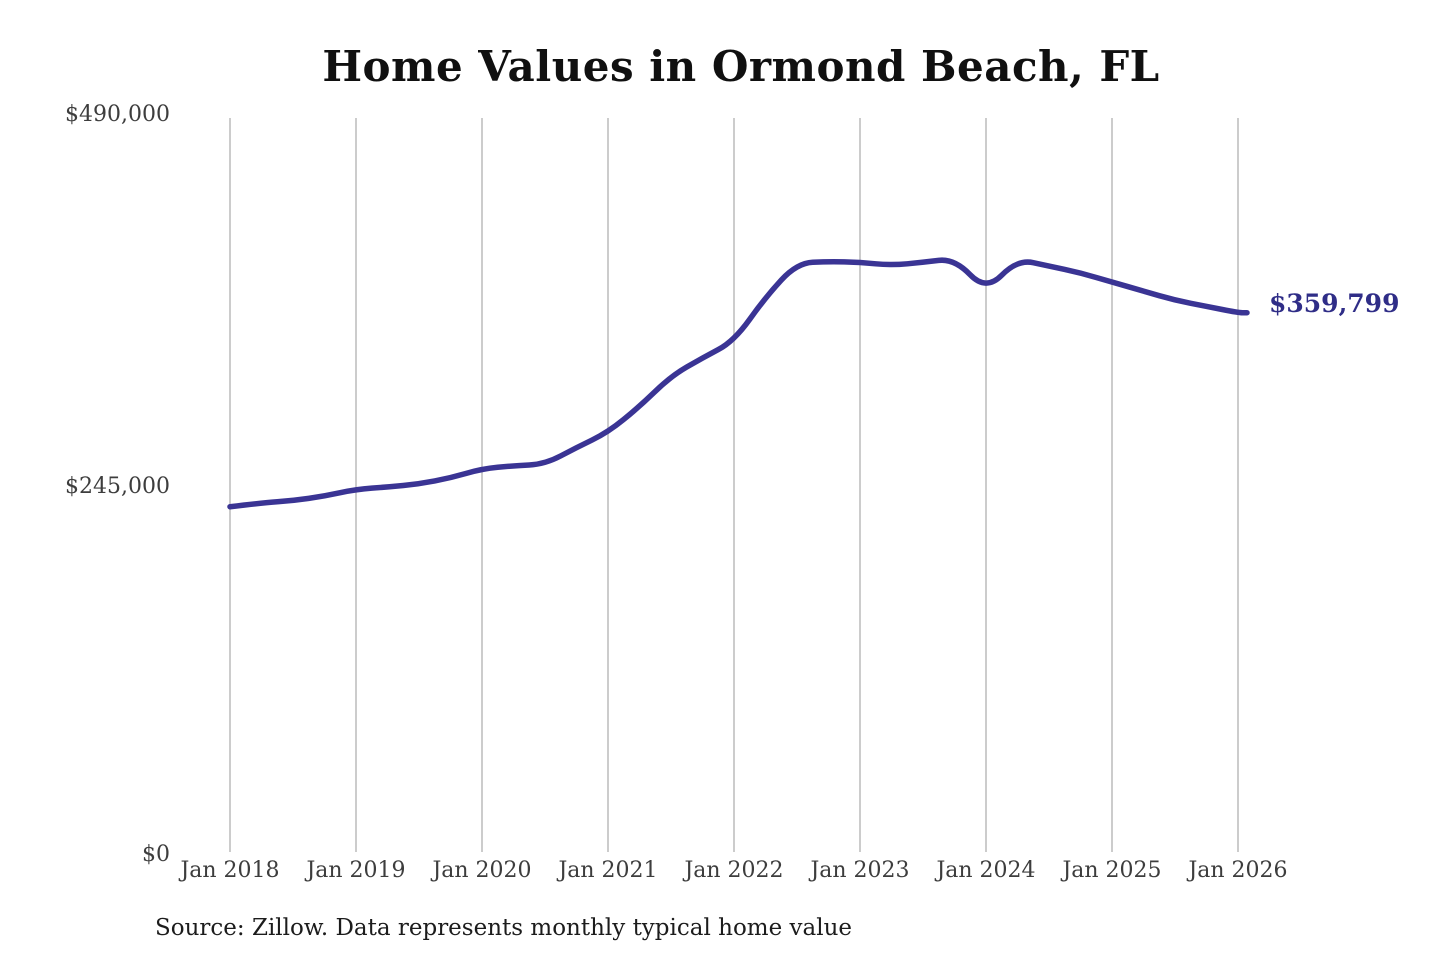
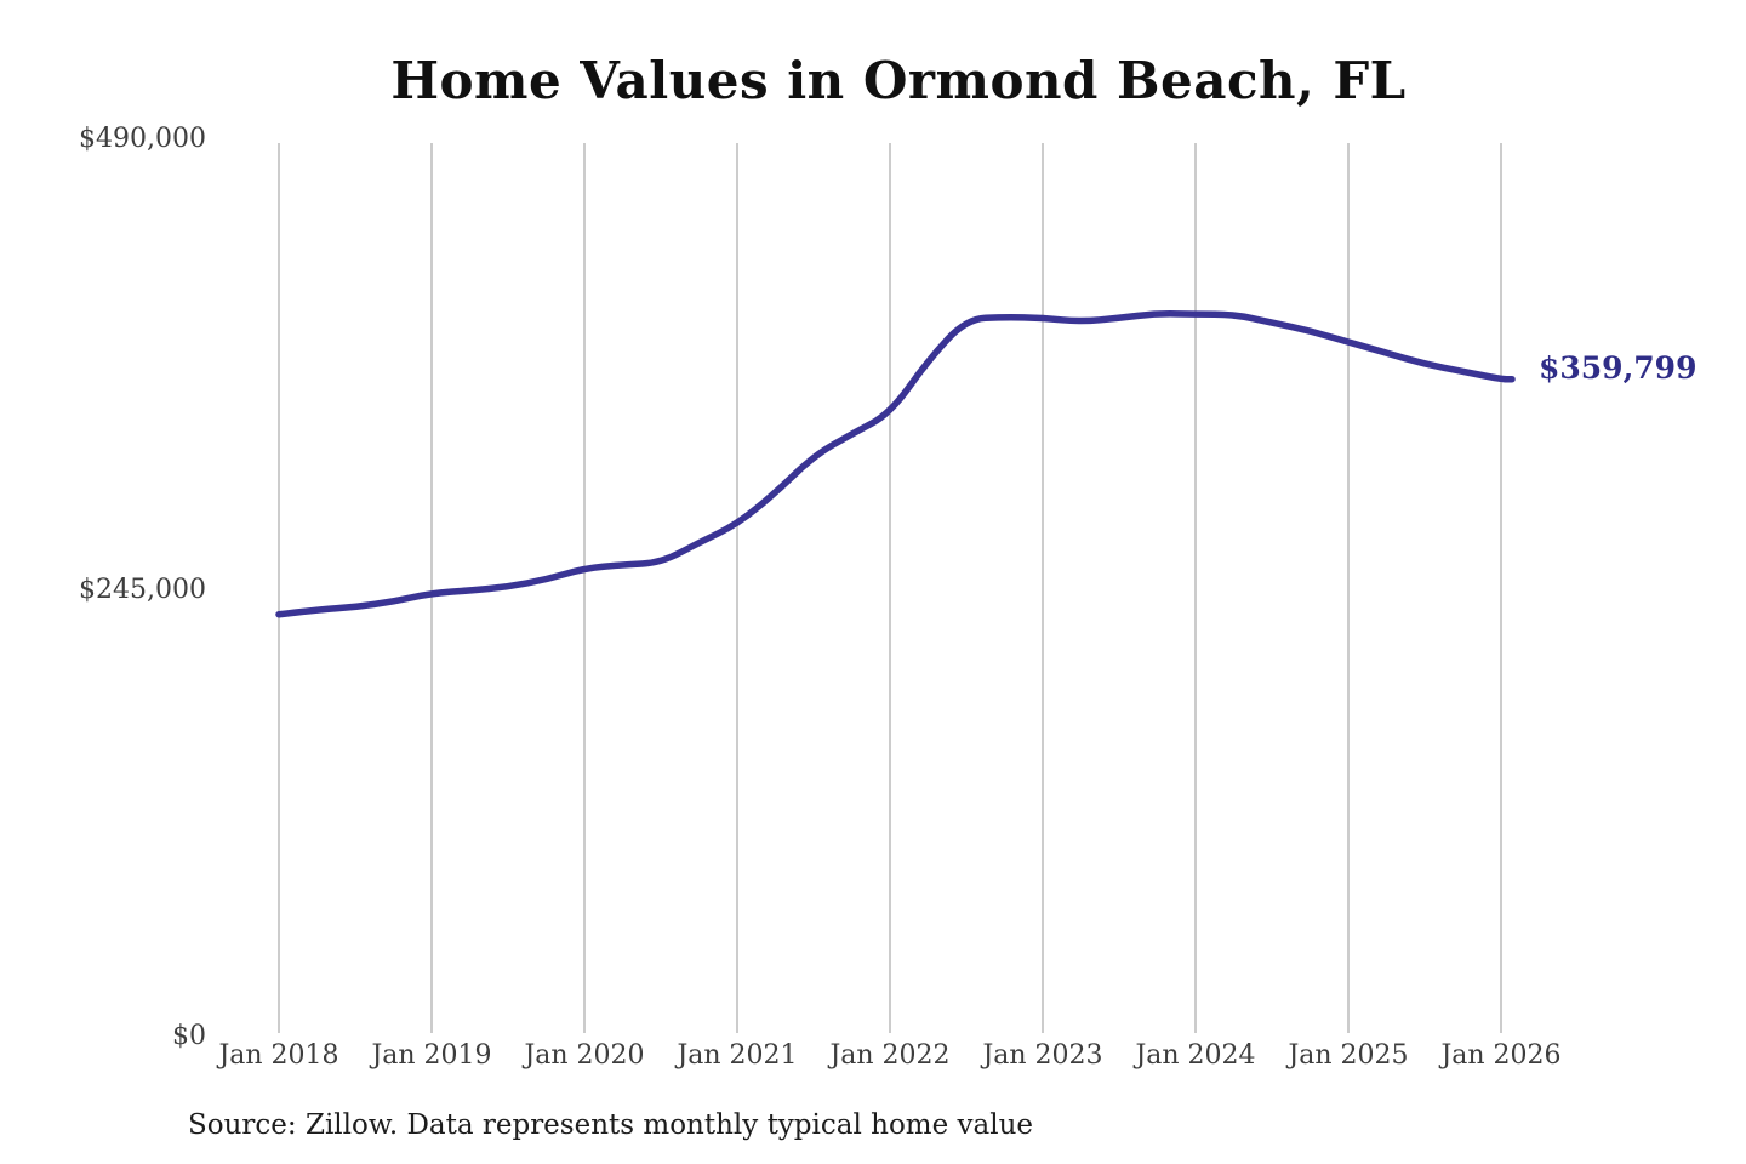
Jan 2024: $374000 -> $395000
